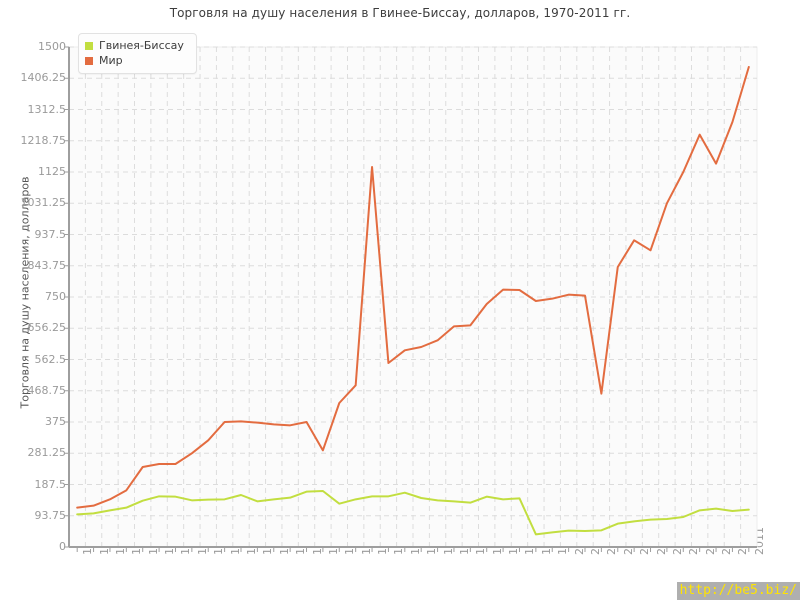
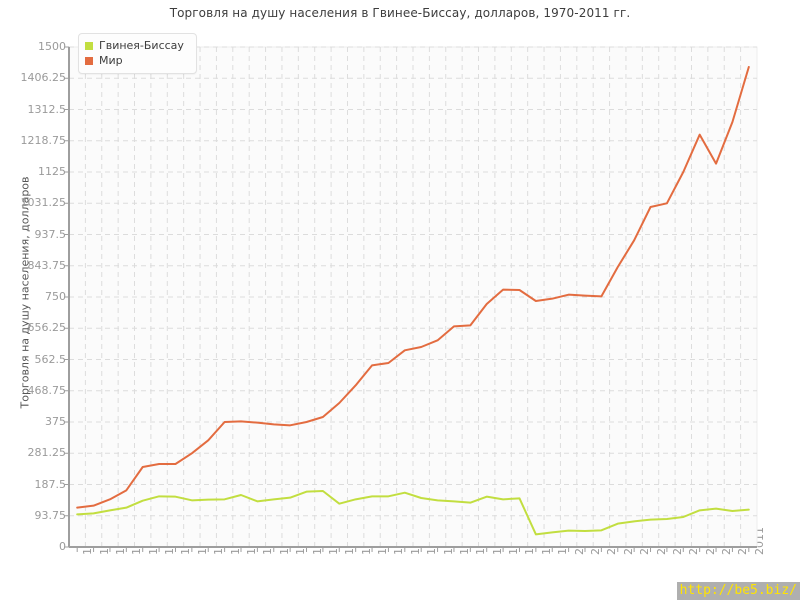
Мир/1985: 290 -> 390
Мир/1988: 1140 -> 540
Мир/2002: 460 -> 750
Мир/2005: 890 -> 1020
